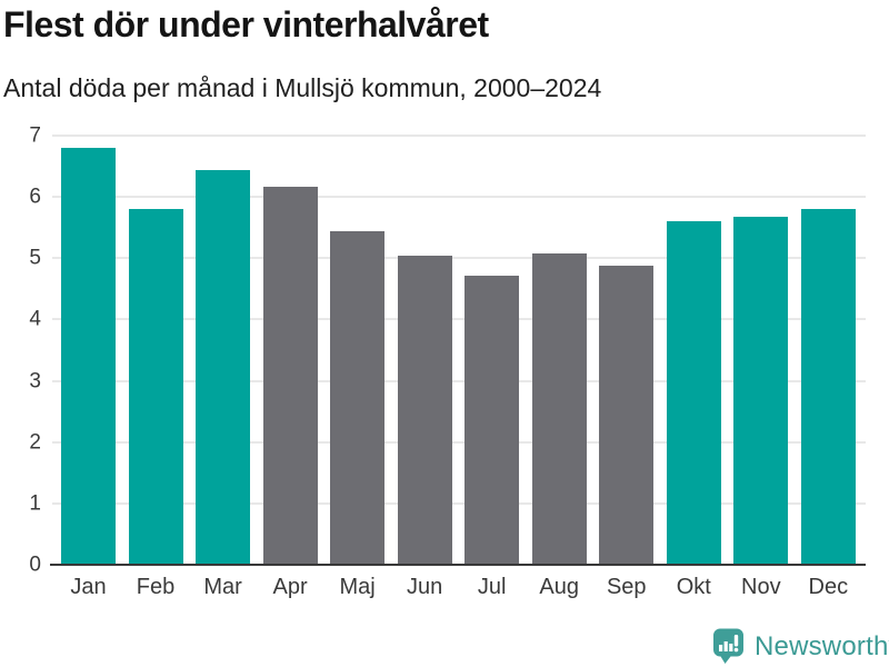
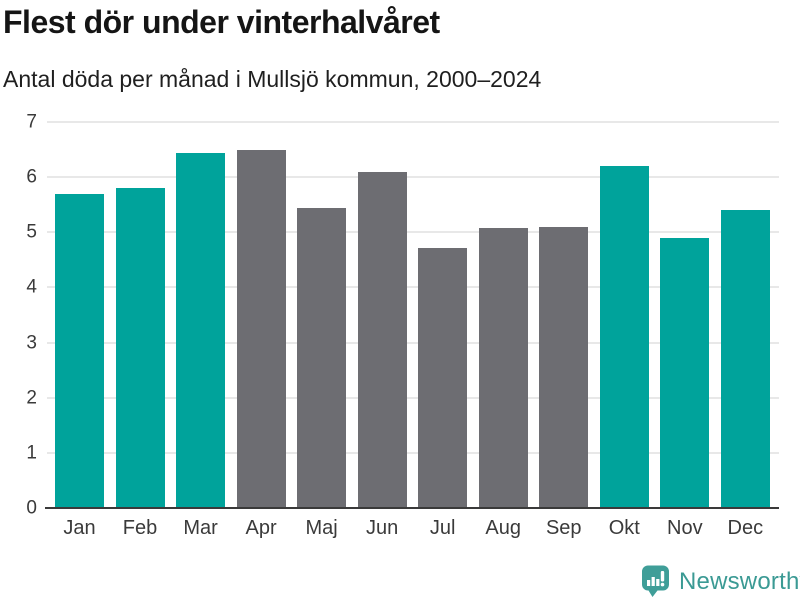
Jan: 6.8 -> 5.7
Apr: 6.2 -> 6.5
Jun: 5.0 -> 6.1
Sep: 4.9 -> 5.1
Okt: 5.6 -> 6.2
Nov: 5.7 -> 4.9
Dec: 5.8 -> 5.4
